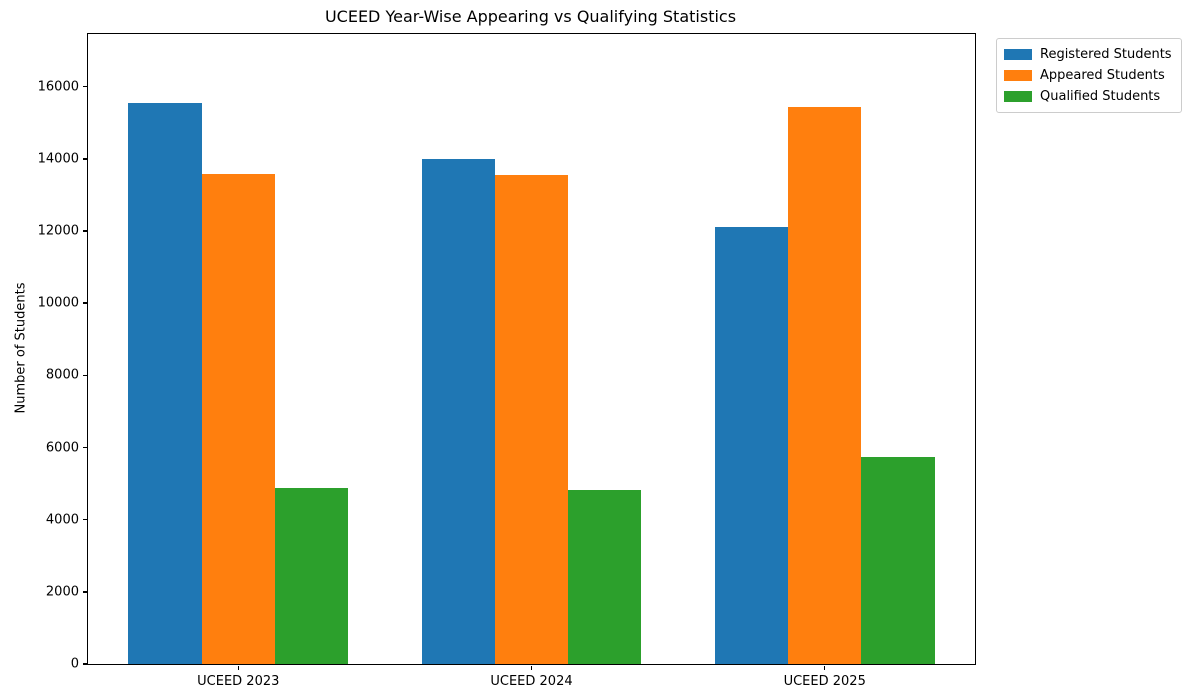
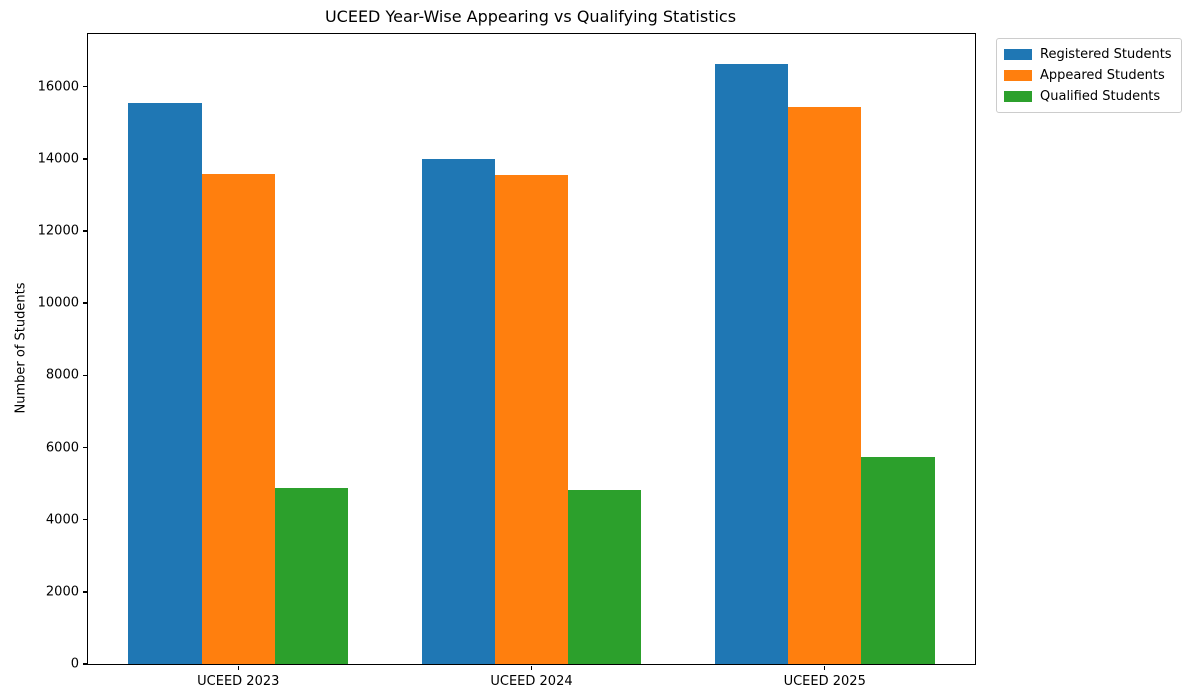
Registered Students/UCEED 2025: 12100 -> 16600
